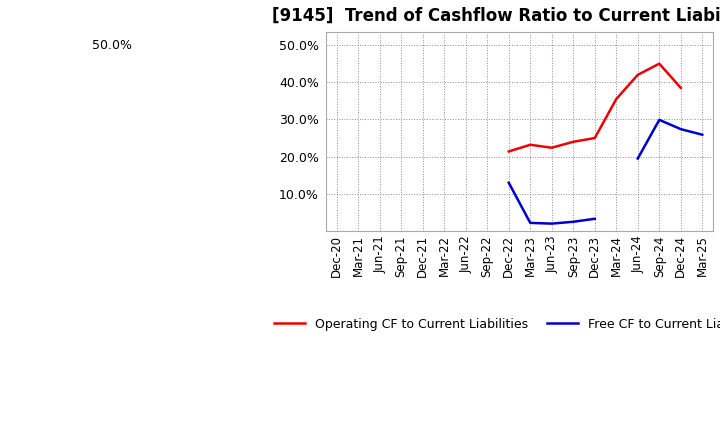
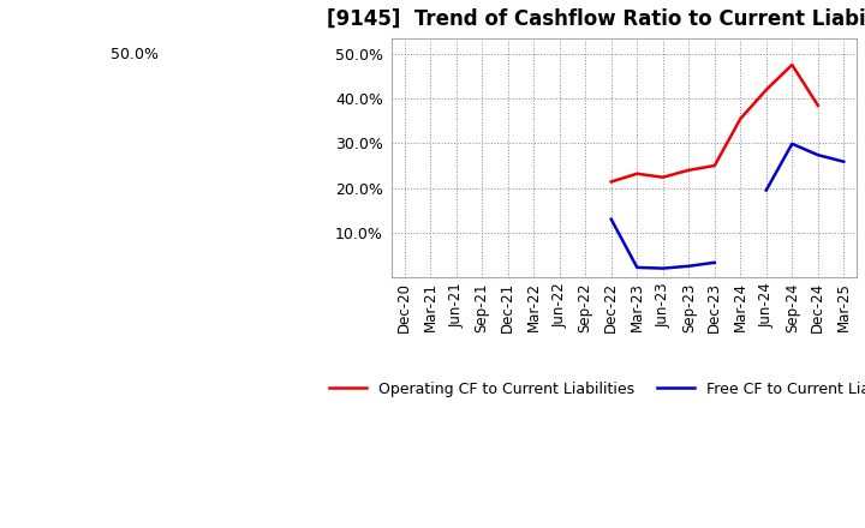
Operating CF to Current Liabilities/Sep-24: 45.0% -> 47.6%
